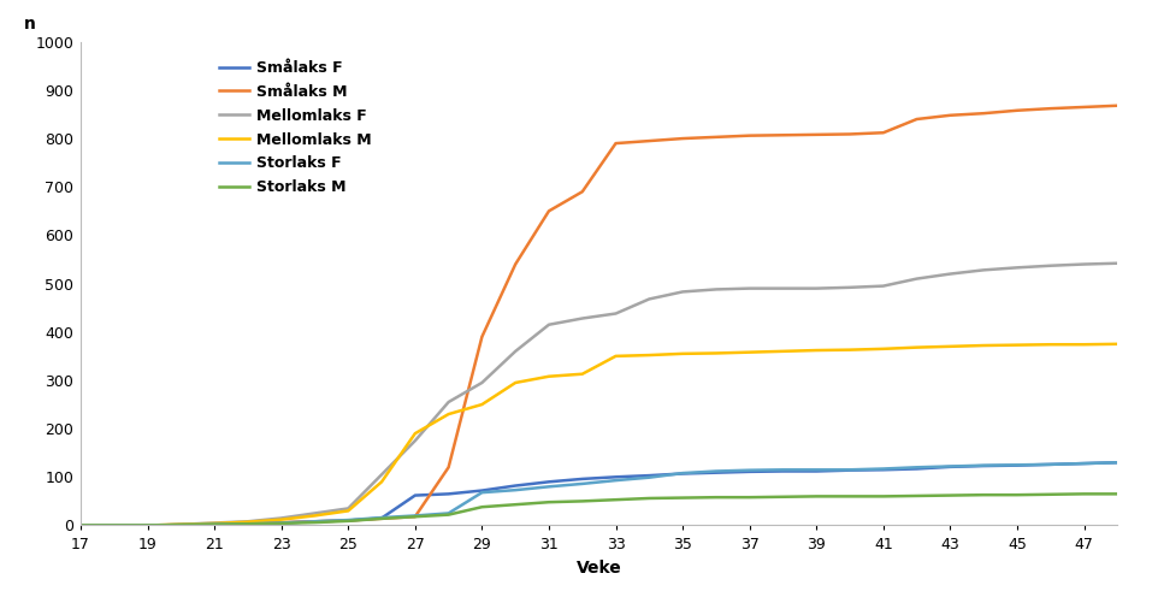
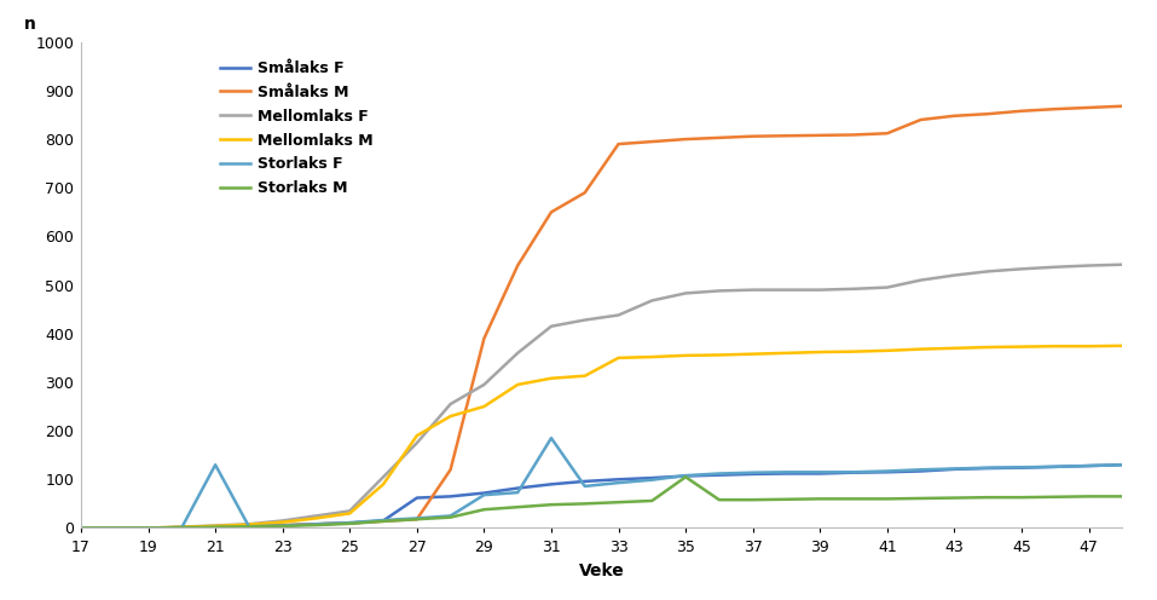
Storlaks F/21: 2 -> 130
Storlaks F/31: 80 -> 185
Storlaks M/35: 57 -> 105
